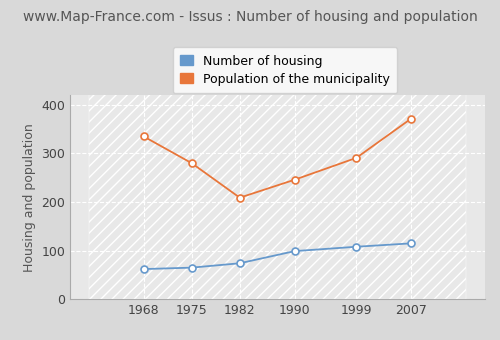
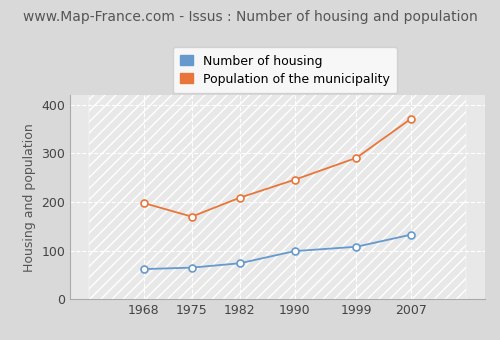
Population of the municipality/1968: 335 -> 198
Population of the municipality/1975: 280 -> 170
Number of housing/2007: 115 -> 133
